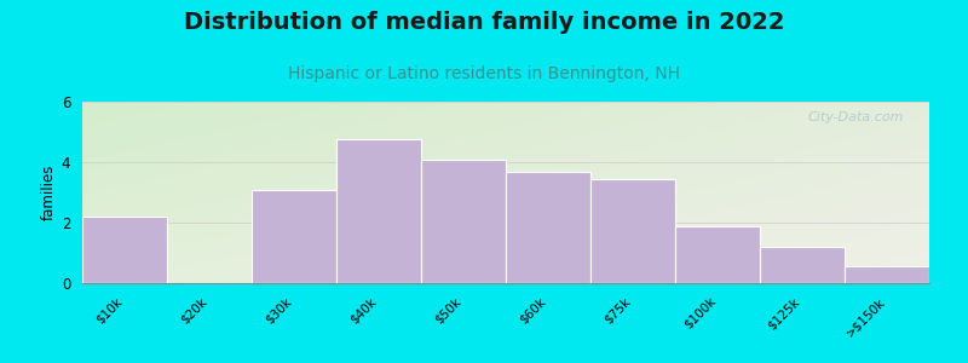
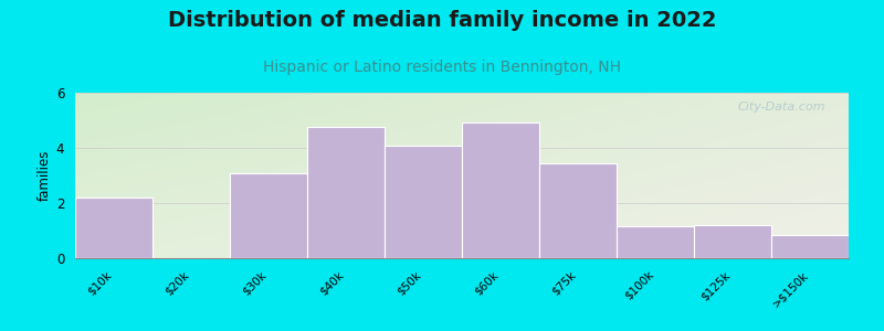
$60k: 3.70 -> 4.90
$100k: 1.90 -> 1.15
>$150k: 0.55 -> 0.85
